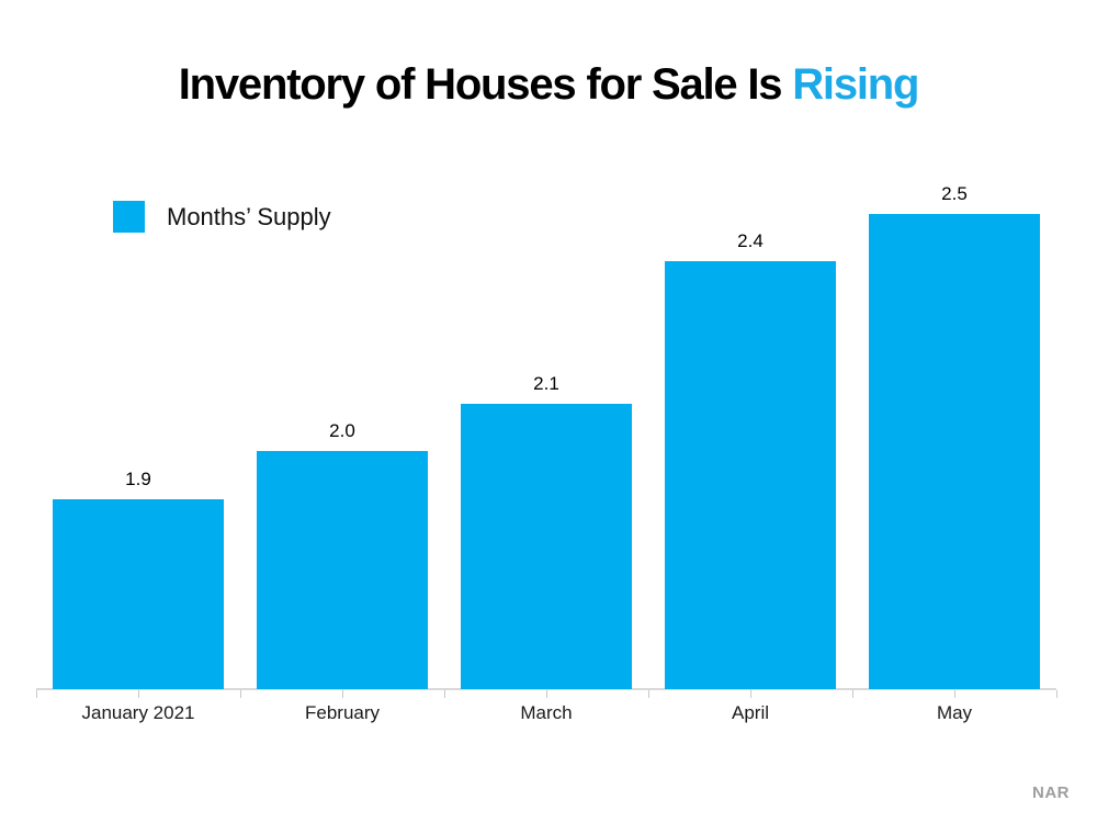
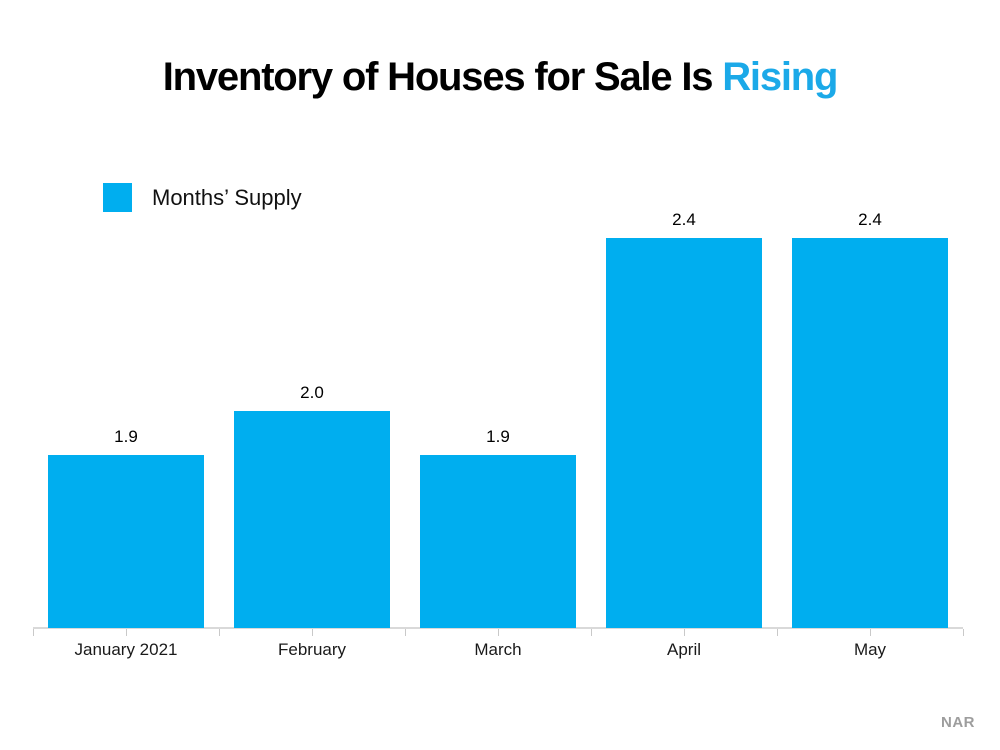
March: 2.1 -> 1.9
May: 2.5 -> 2.4
